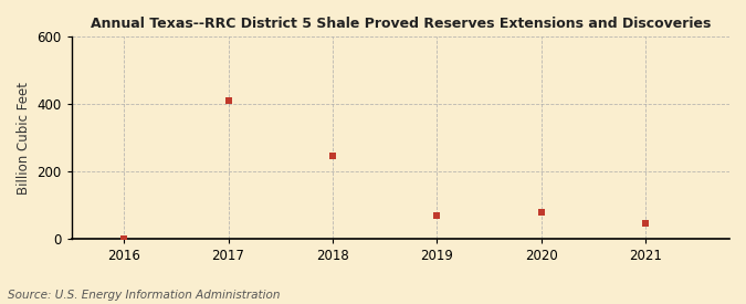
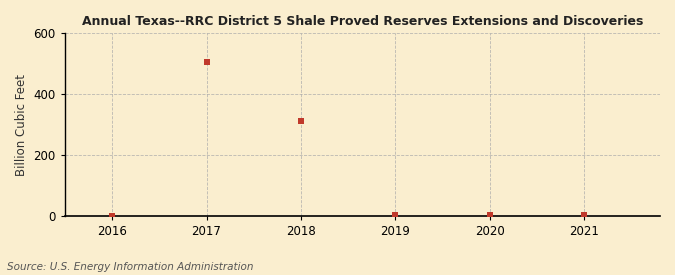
2017: 410 -> 507
2018: 245 -> 311
2019: 70 -> 2
2020: 80 -> 3
2021: 45 -> 4
